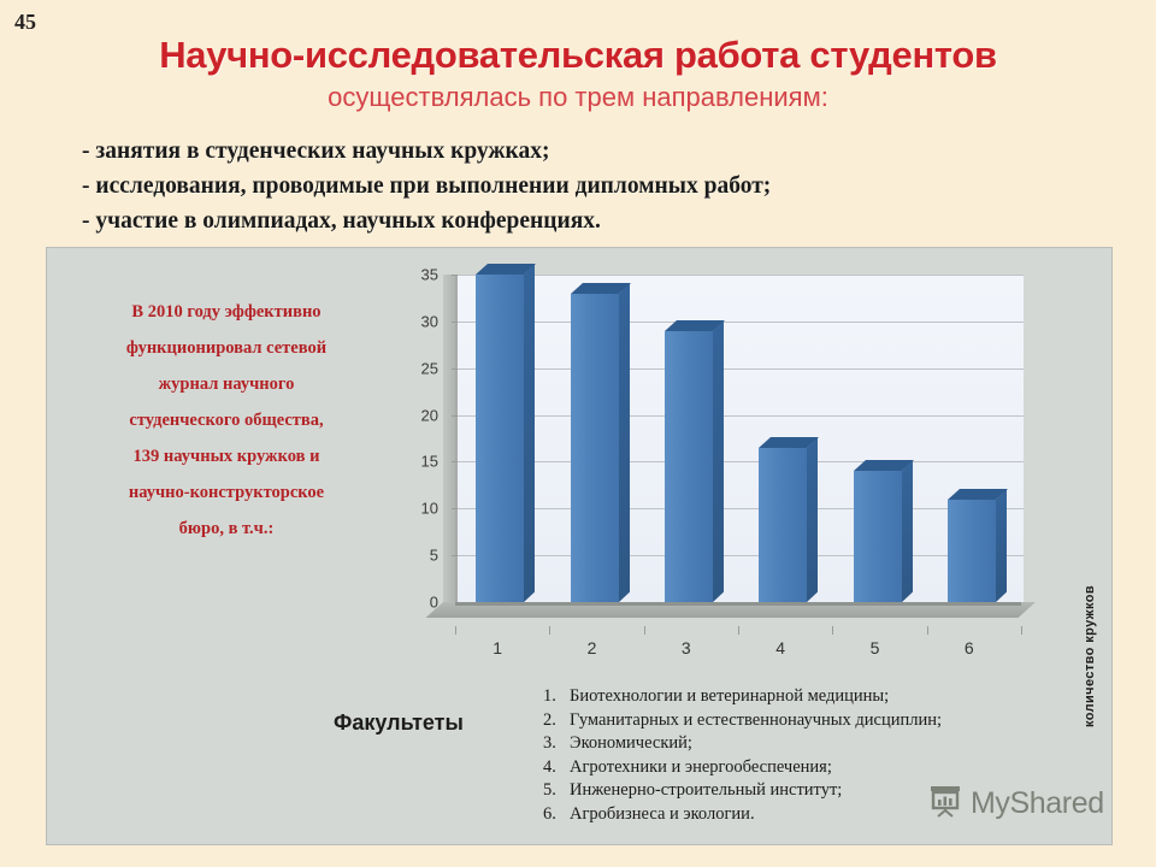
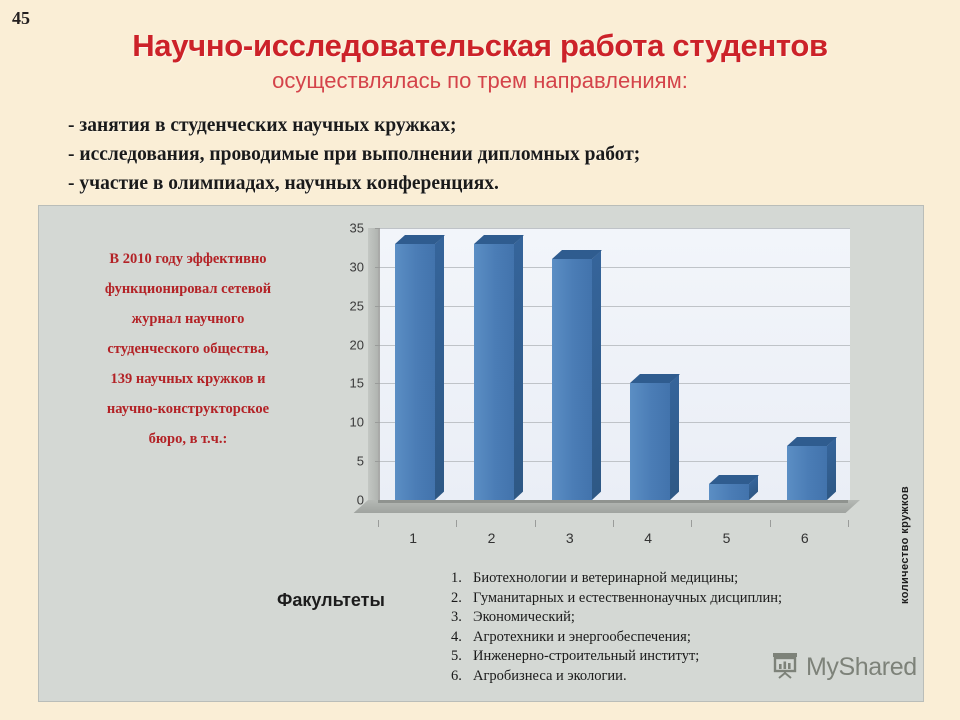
1: 35 -> 33
3: 29 -> 31
4: 16 -> 15
5: 14 -> 2
6: 11 -> 7
